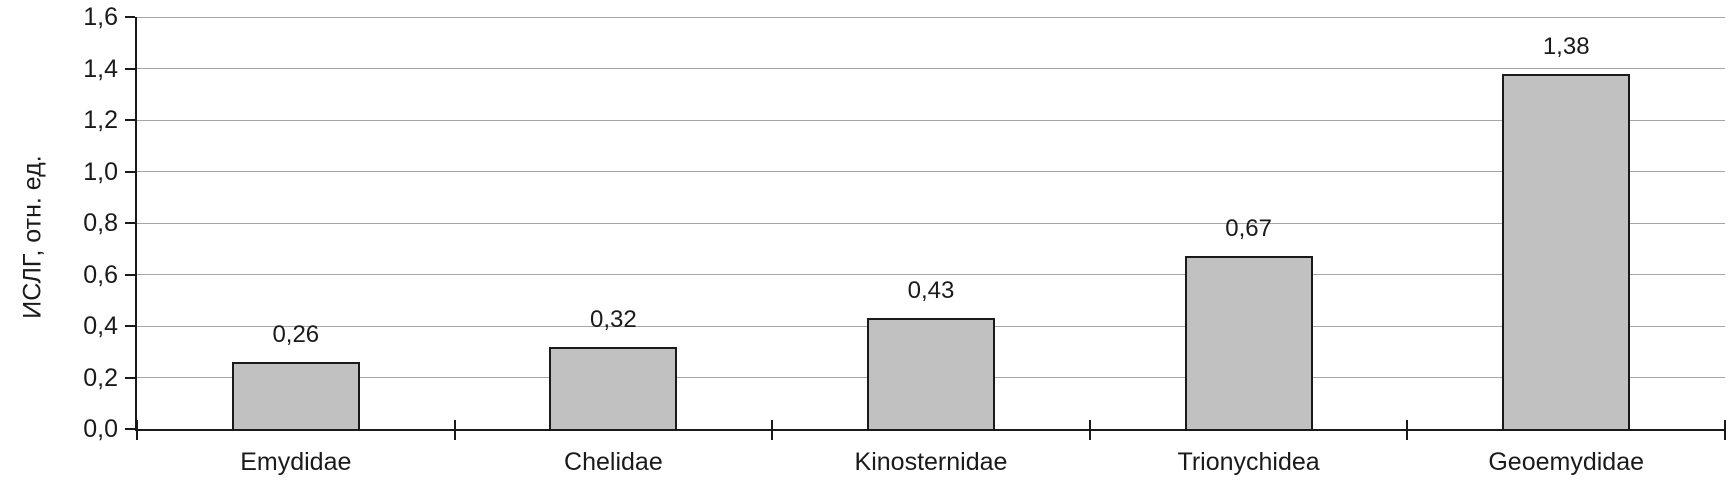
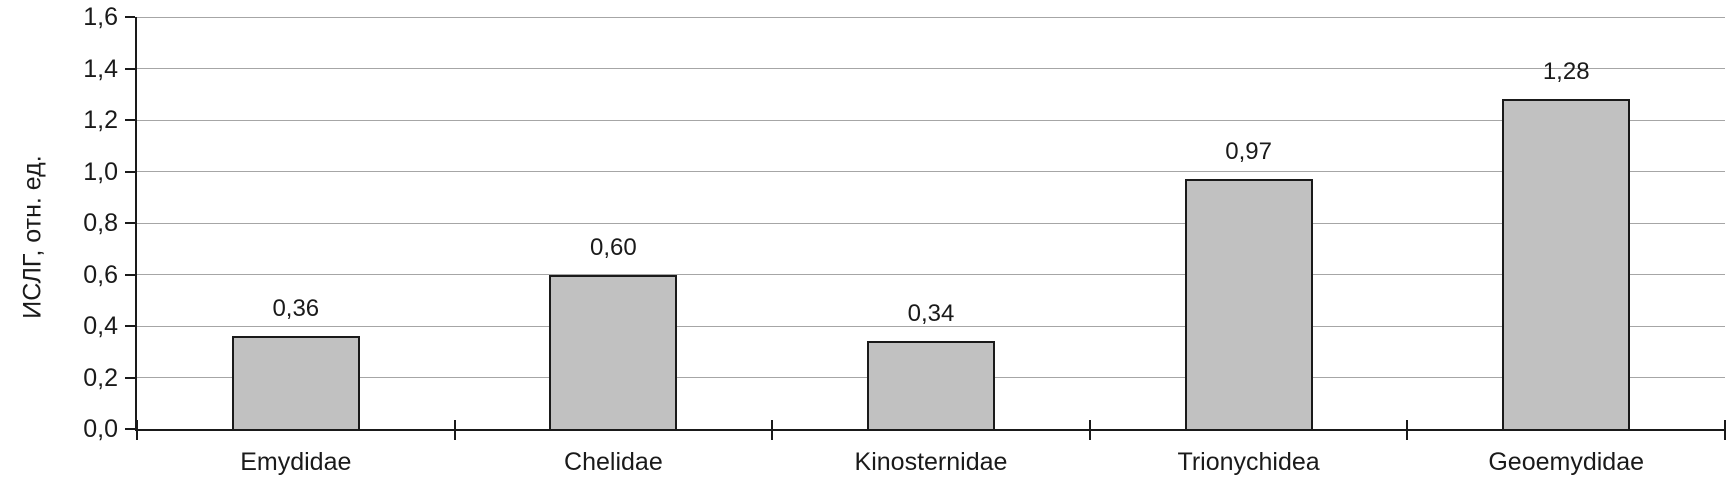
Emydidae: 0,26 -> 0,36
Chelidae: 0,32 -> 0,60
Kinosternidae: 0,43 -> 0,34
Trionychidea: 0,67 -> 0,97
Geoemydidae: 1,38 -> 1,28
